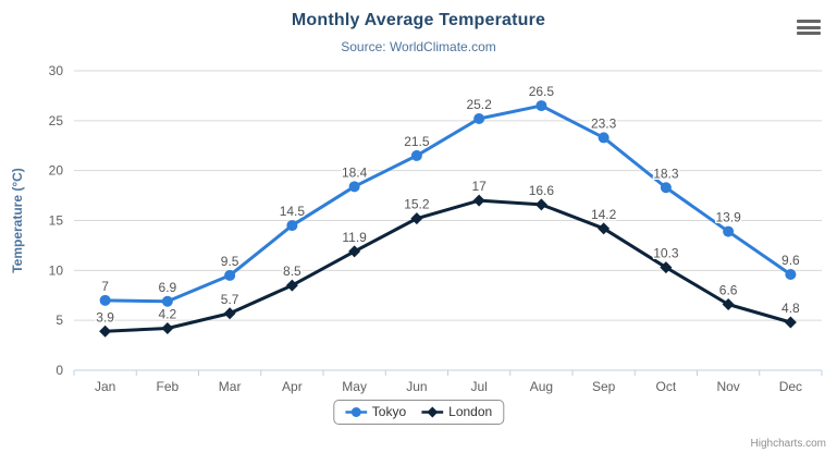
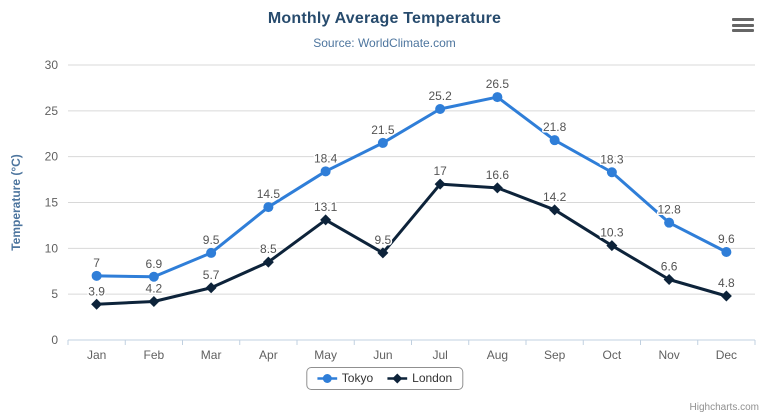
London/May: 11.9 -> 13.1
London/Jun: 15.2 -> 9.5
Tokyo/Sep: 23.3 -> 21.8
Tokyo/Nov: 13.9 -> 12.8
